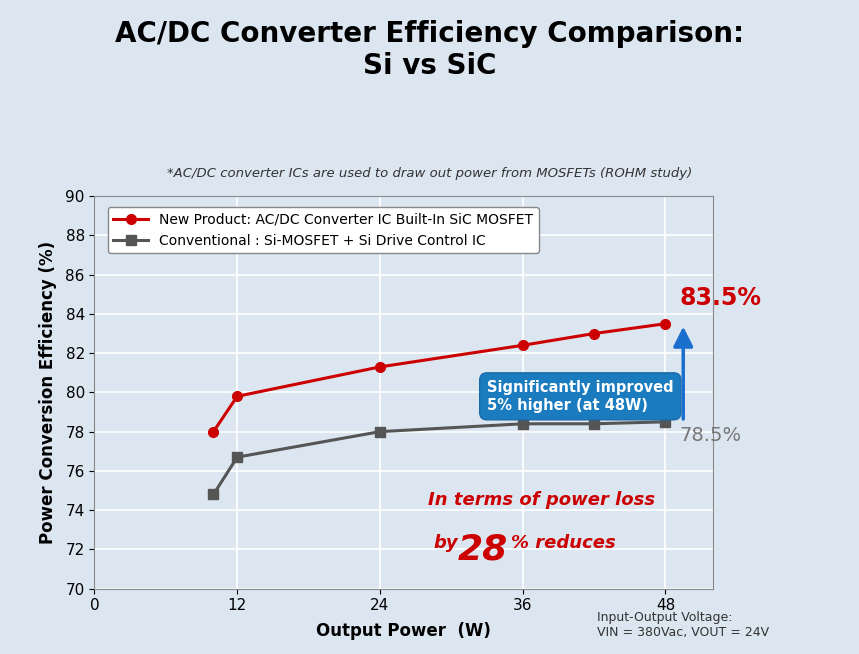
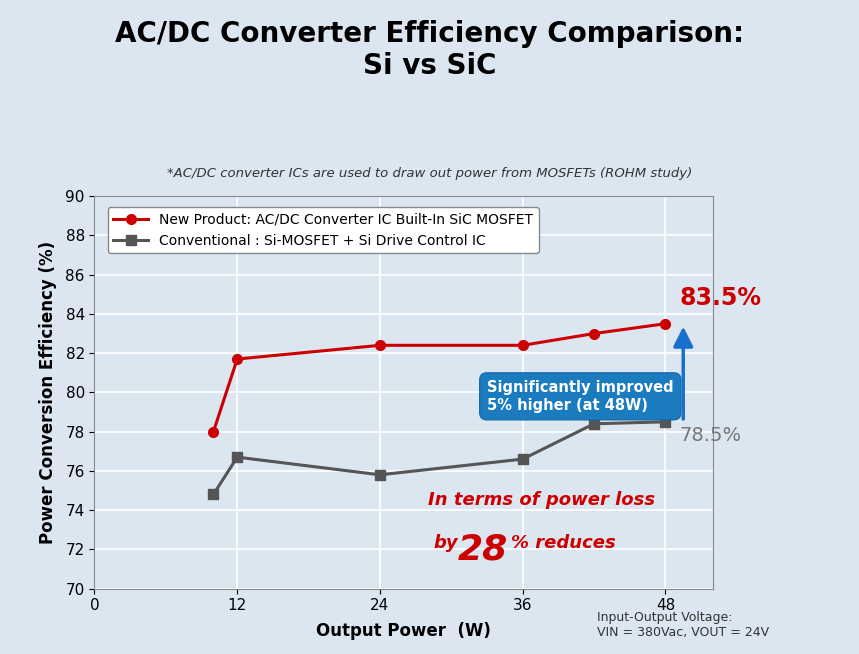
New Product: AC/DC Converter IC Built-In SiC MOSFET/12: 79.8 -> 81.7
New Product: AC/DC Converter IC Built-In SiC MOSFET/24: 81.3 -> 82.4
Conventional : Si-MOSFET + Si Drive Control IC/24: 78.0 -> 75.8
Conventional : Si-MOSFET + Si Drive Control IC/36: 78.4 -> 76.6
